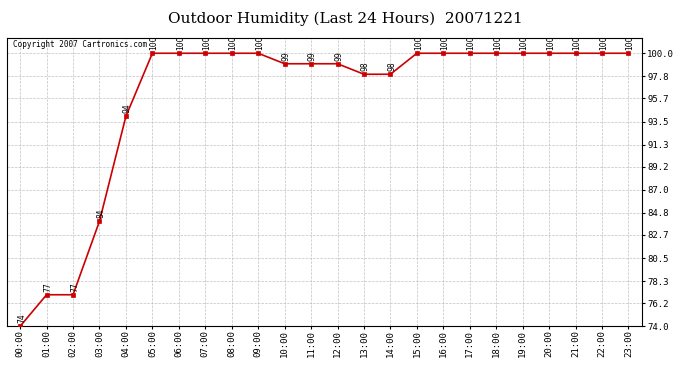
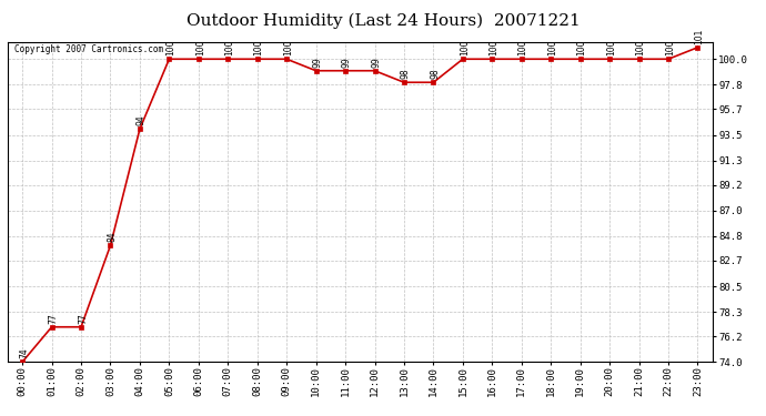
23:00: 100 -> 101
